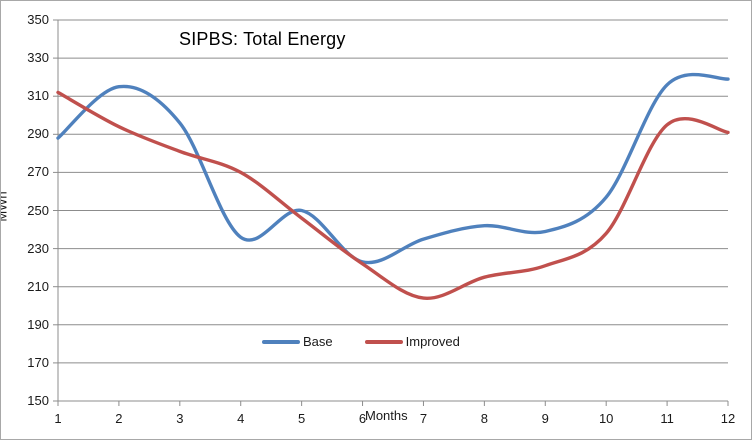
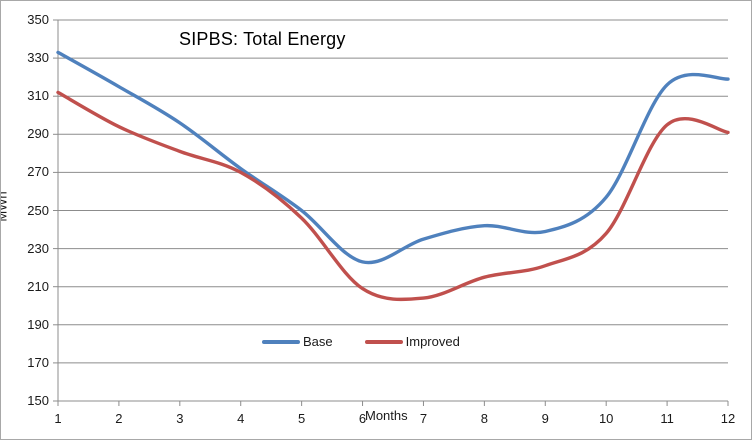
Base/1: 288 -> 333
Base/4: 236 -> 272
Improved/6: 222 -> 209
